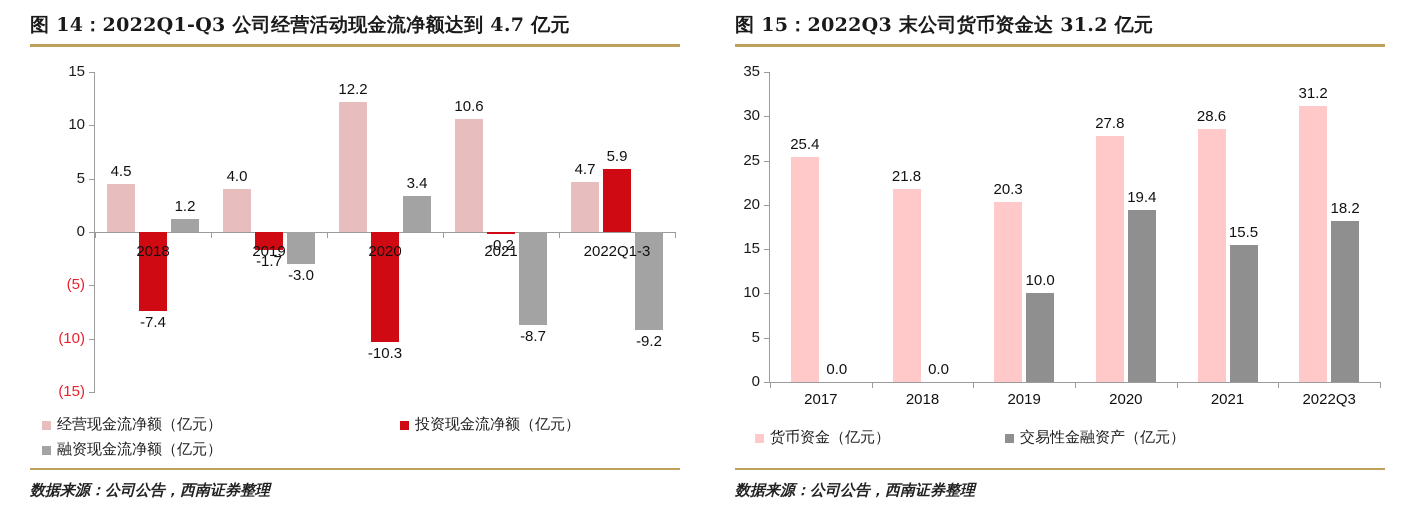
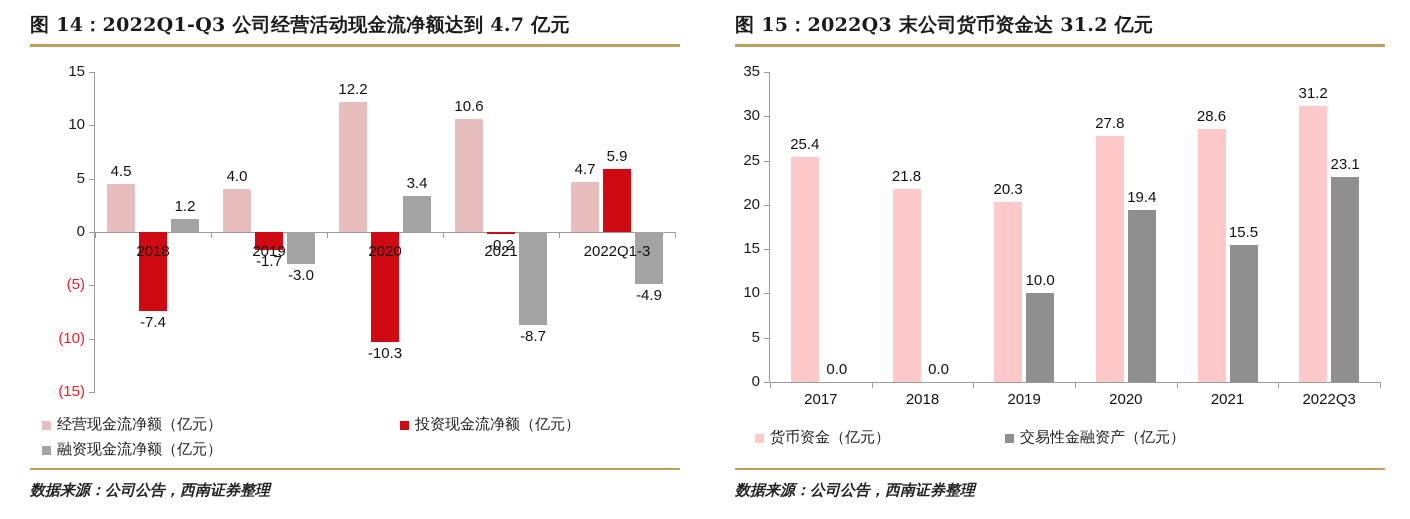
图 14：2022Q1-Q3 公司经营活动现金流净额达到 4.7 亿元/融资现金流净额（亿元）/2022Q1-3: -9.2 -> -4.9
图 15：2022Q3 末公司货币资金达 31.2 亿元/交易性金融资产（亿元）/2022Q3: 18.2 -> 23.1
